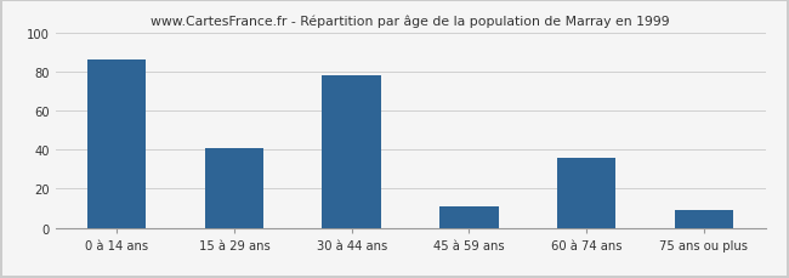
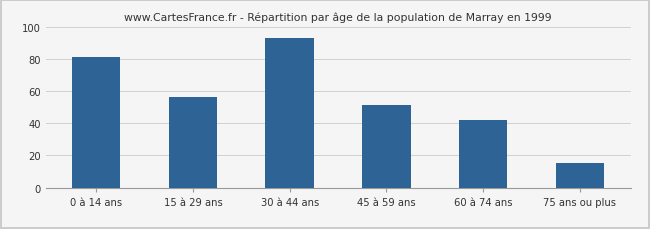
0 à 14 ans: 86 -> 81
15 à 29 ans: 41 -> 56
30 à 44 ans: 78 -> 93
45 à 59 ans: 11 -> 51
60 à 74 ans: 36 -> 42
75 ans ou plus: 9 -> 15
